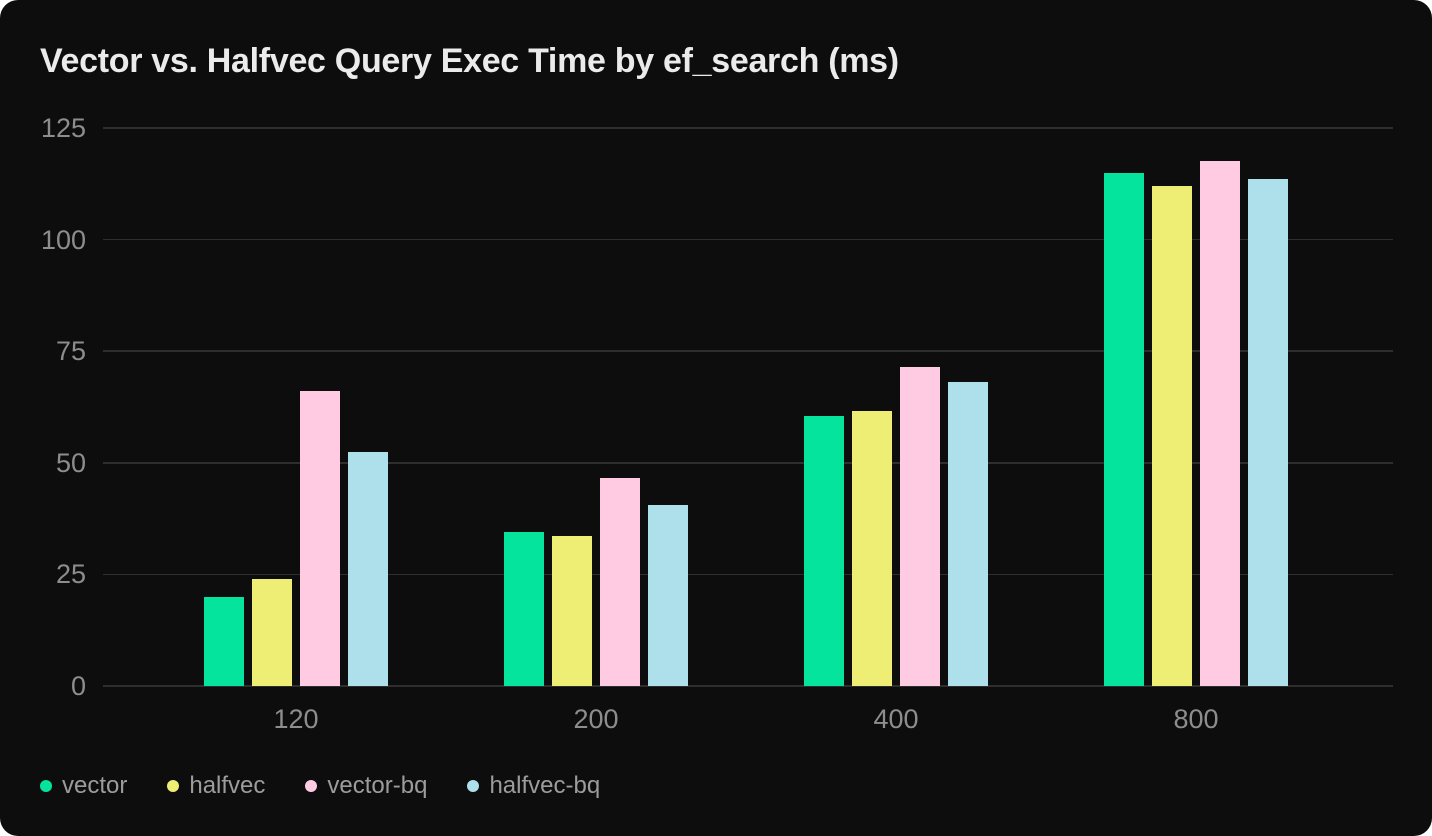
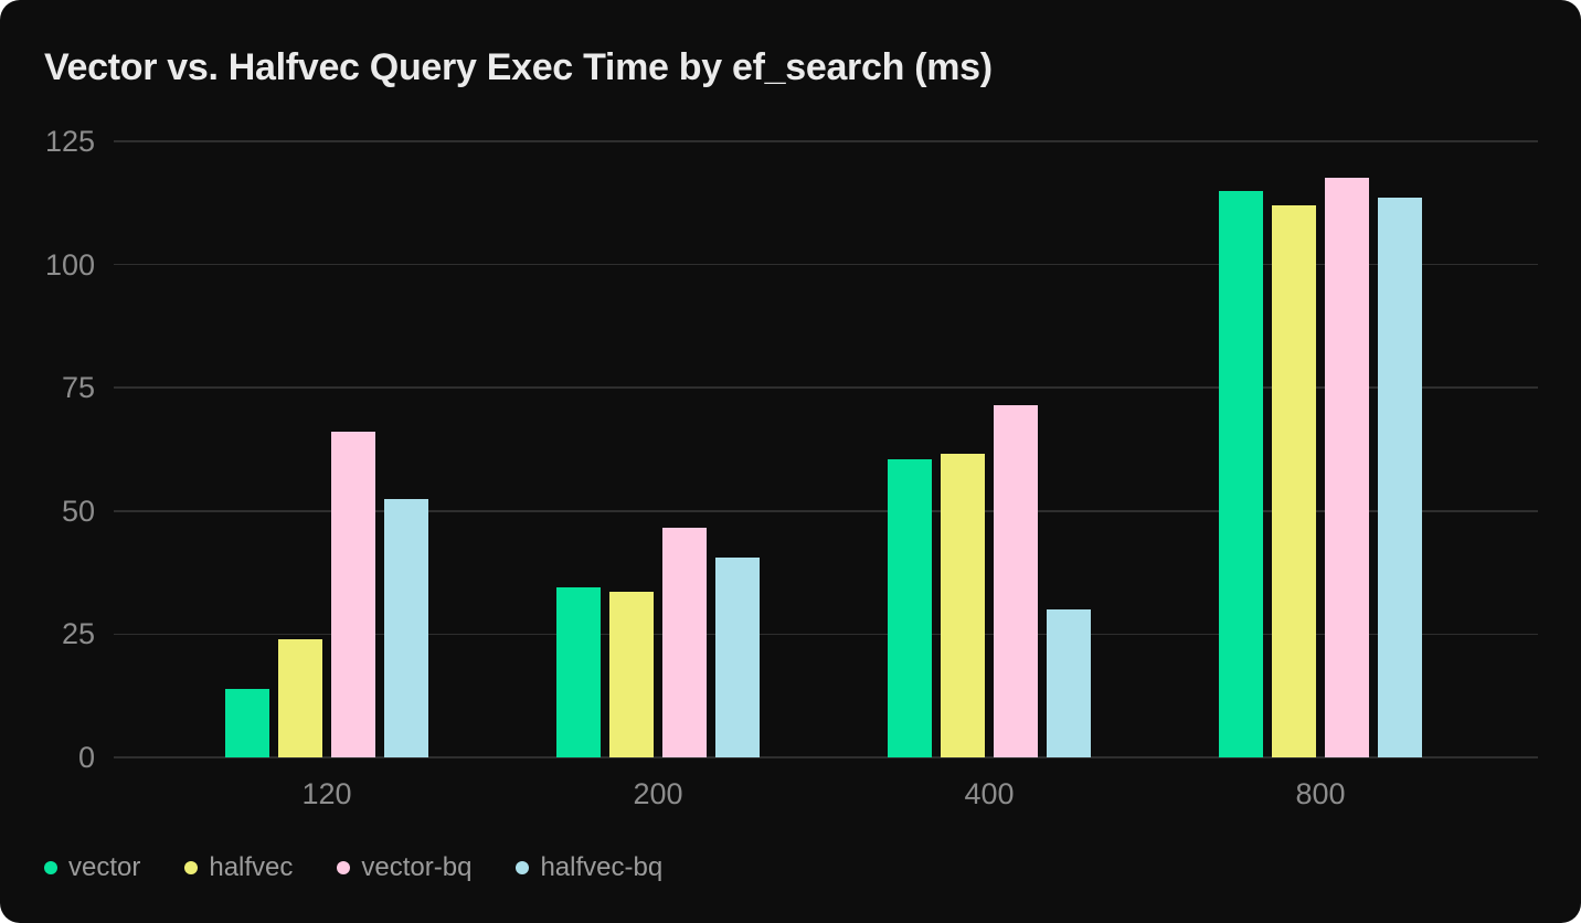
vector/120: 20 -> 14
halfvec-bq/400: 68 -> 30
